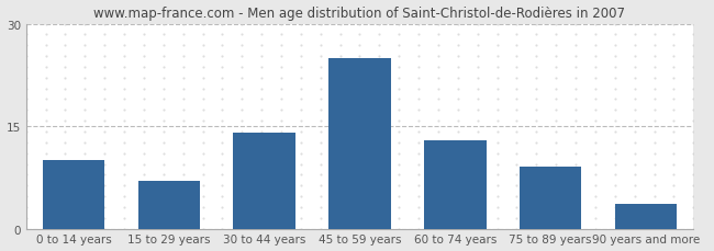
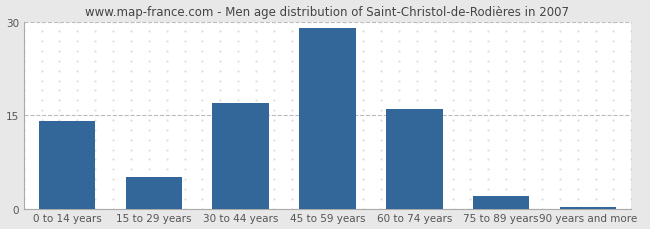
0 to 14 years: 10.0 -> 14.0
15 to 29 years: 7.0 -> 5.0
30 to 44 years: 14.0 -> 17.0
45 to 59 years: 25.0 -> 29.0
60 to 74 years: 13.0 -> 16.0
75 to 89 years: 9.0 -> 2.0
90 years and more: 3.6 -> 0.3
